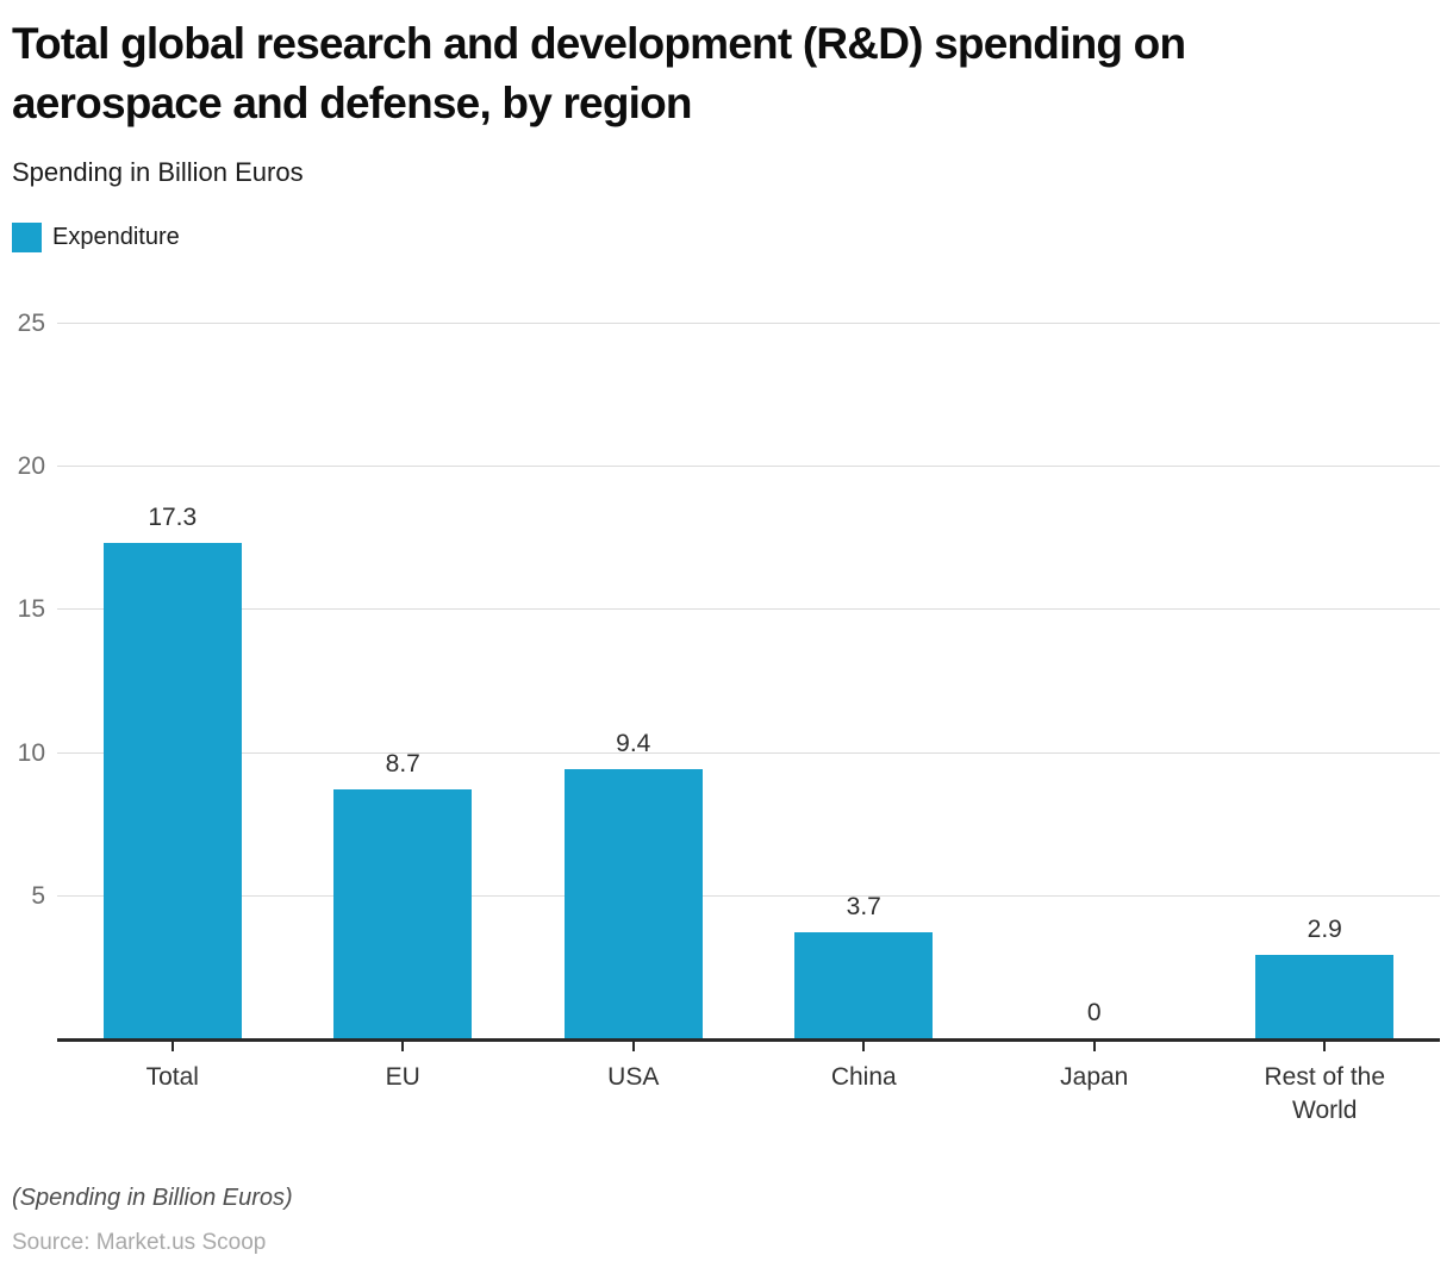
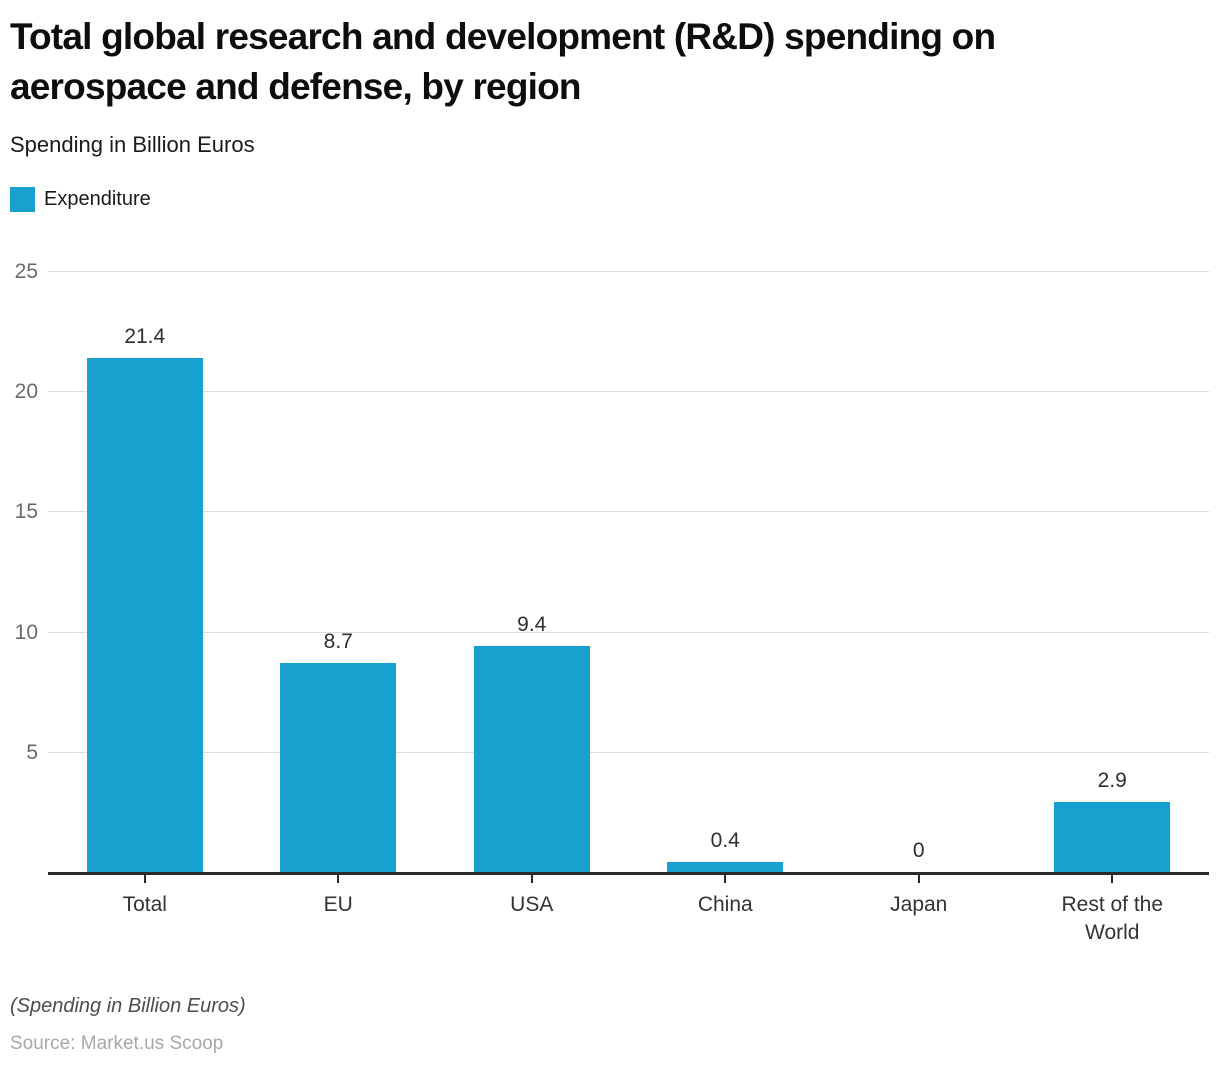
Total: 17.3 -> 21.4
China: 3.7 -> 0.4
